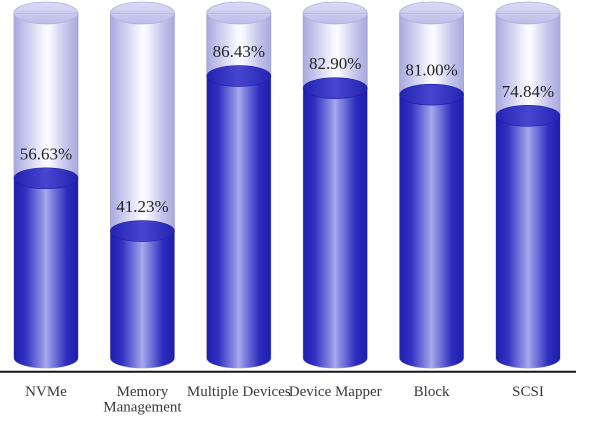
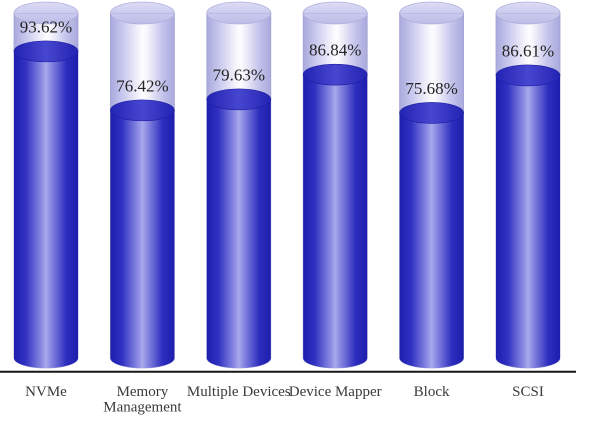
NVMe: 56.63% -> 93.62%
Memory Management: 41.23% -> 76.42%
Multiple Devices: 86.43% -> 79.63%
Device Mapper: 82.90% -> 86.84%
Block: 81.00% -> 75.68%
SCSI: 74.84% -> 86.61%
